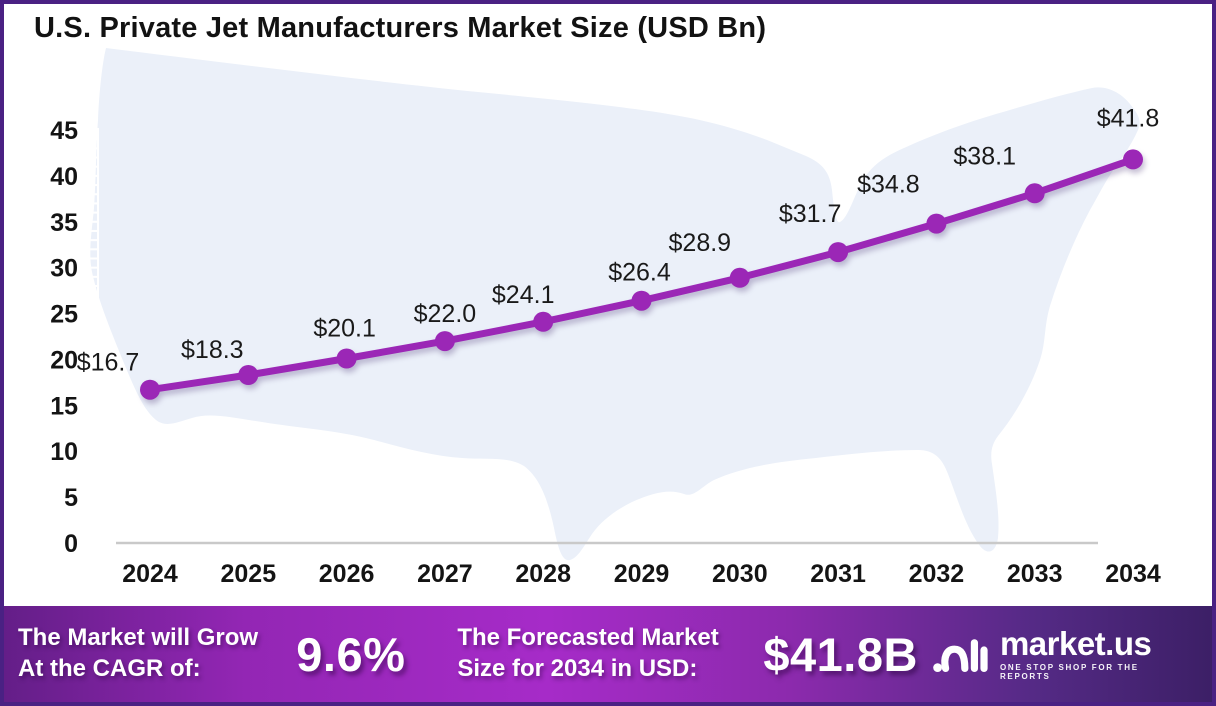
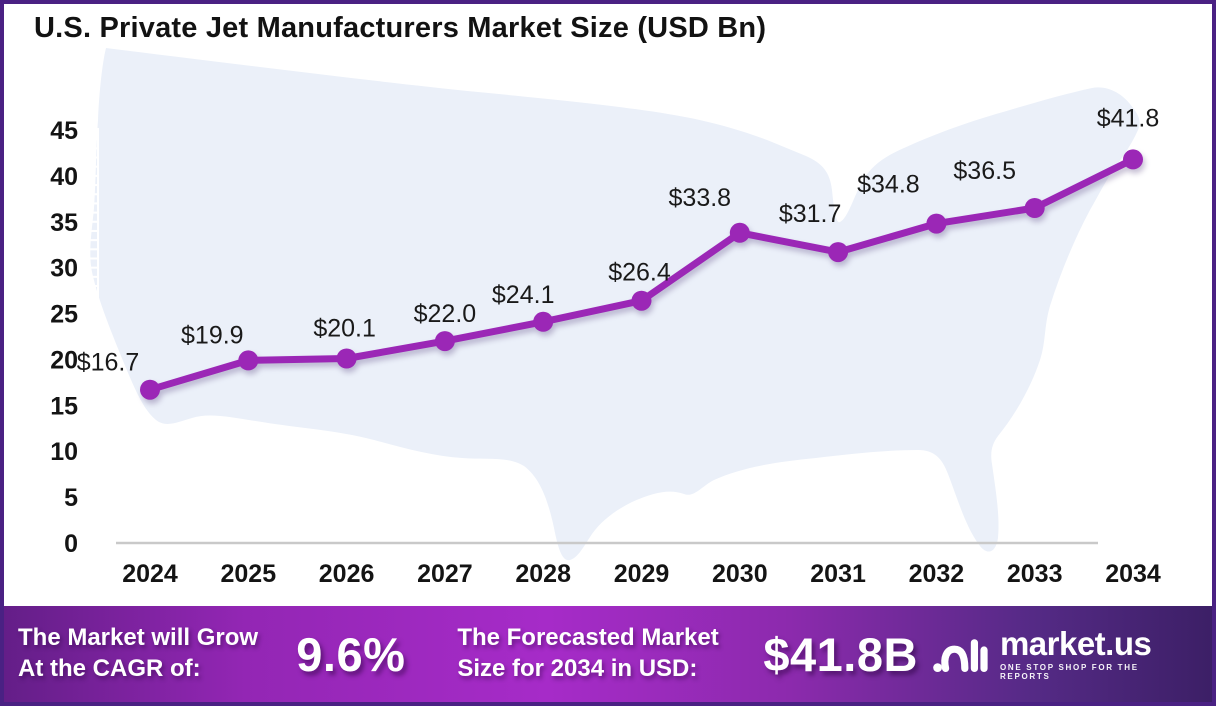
2025: $18.3 -> $19.9
2030: $28.9 -> $33.8
2033: $38.1 -> $36.5
